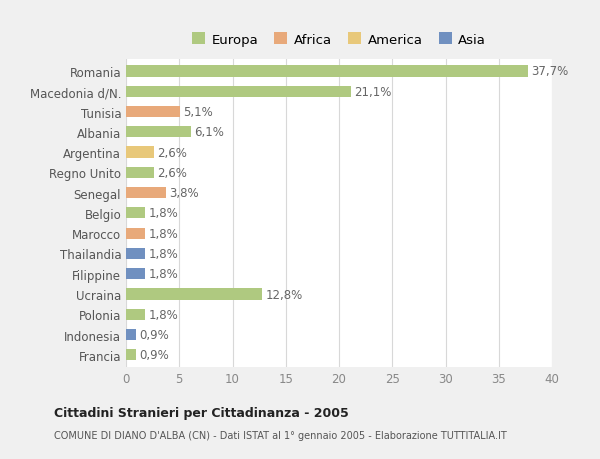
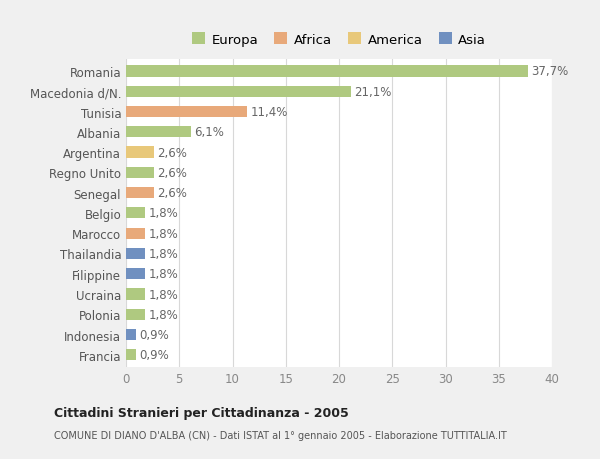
Tunisia: 5,1% -> 11,4%
Senegal: 3,8% -> 2,6%
Ucraina: 12,8% -> 1,8%
